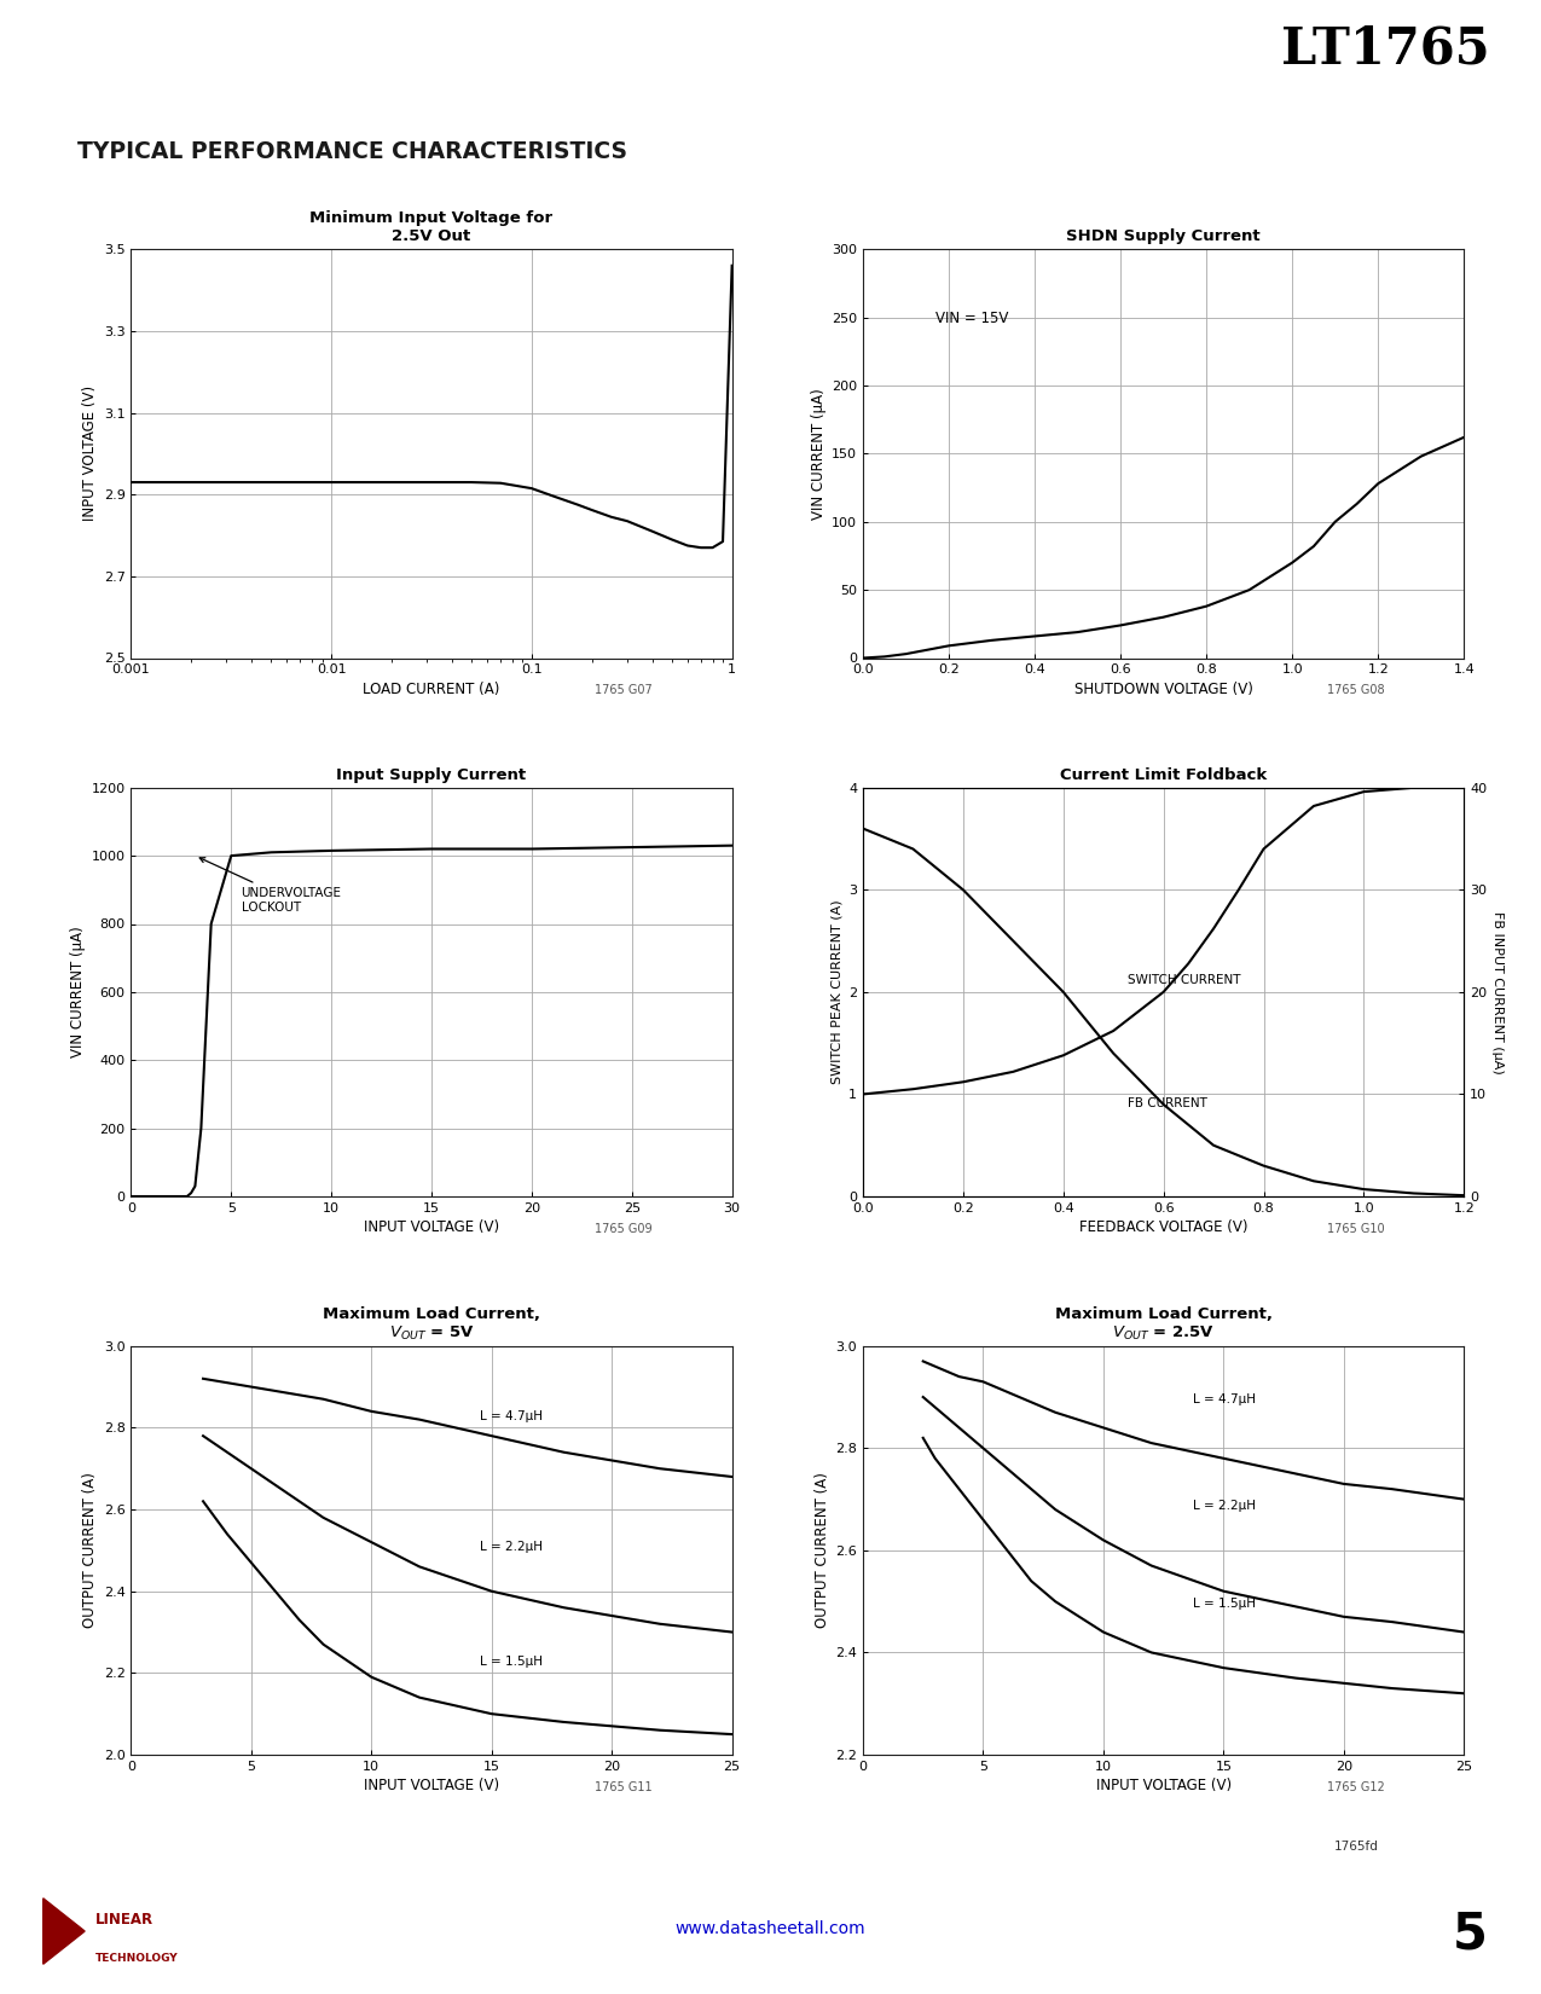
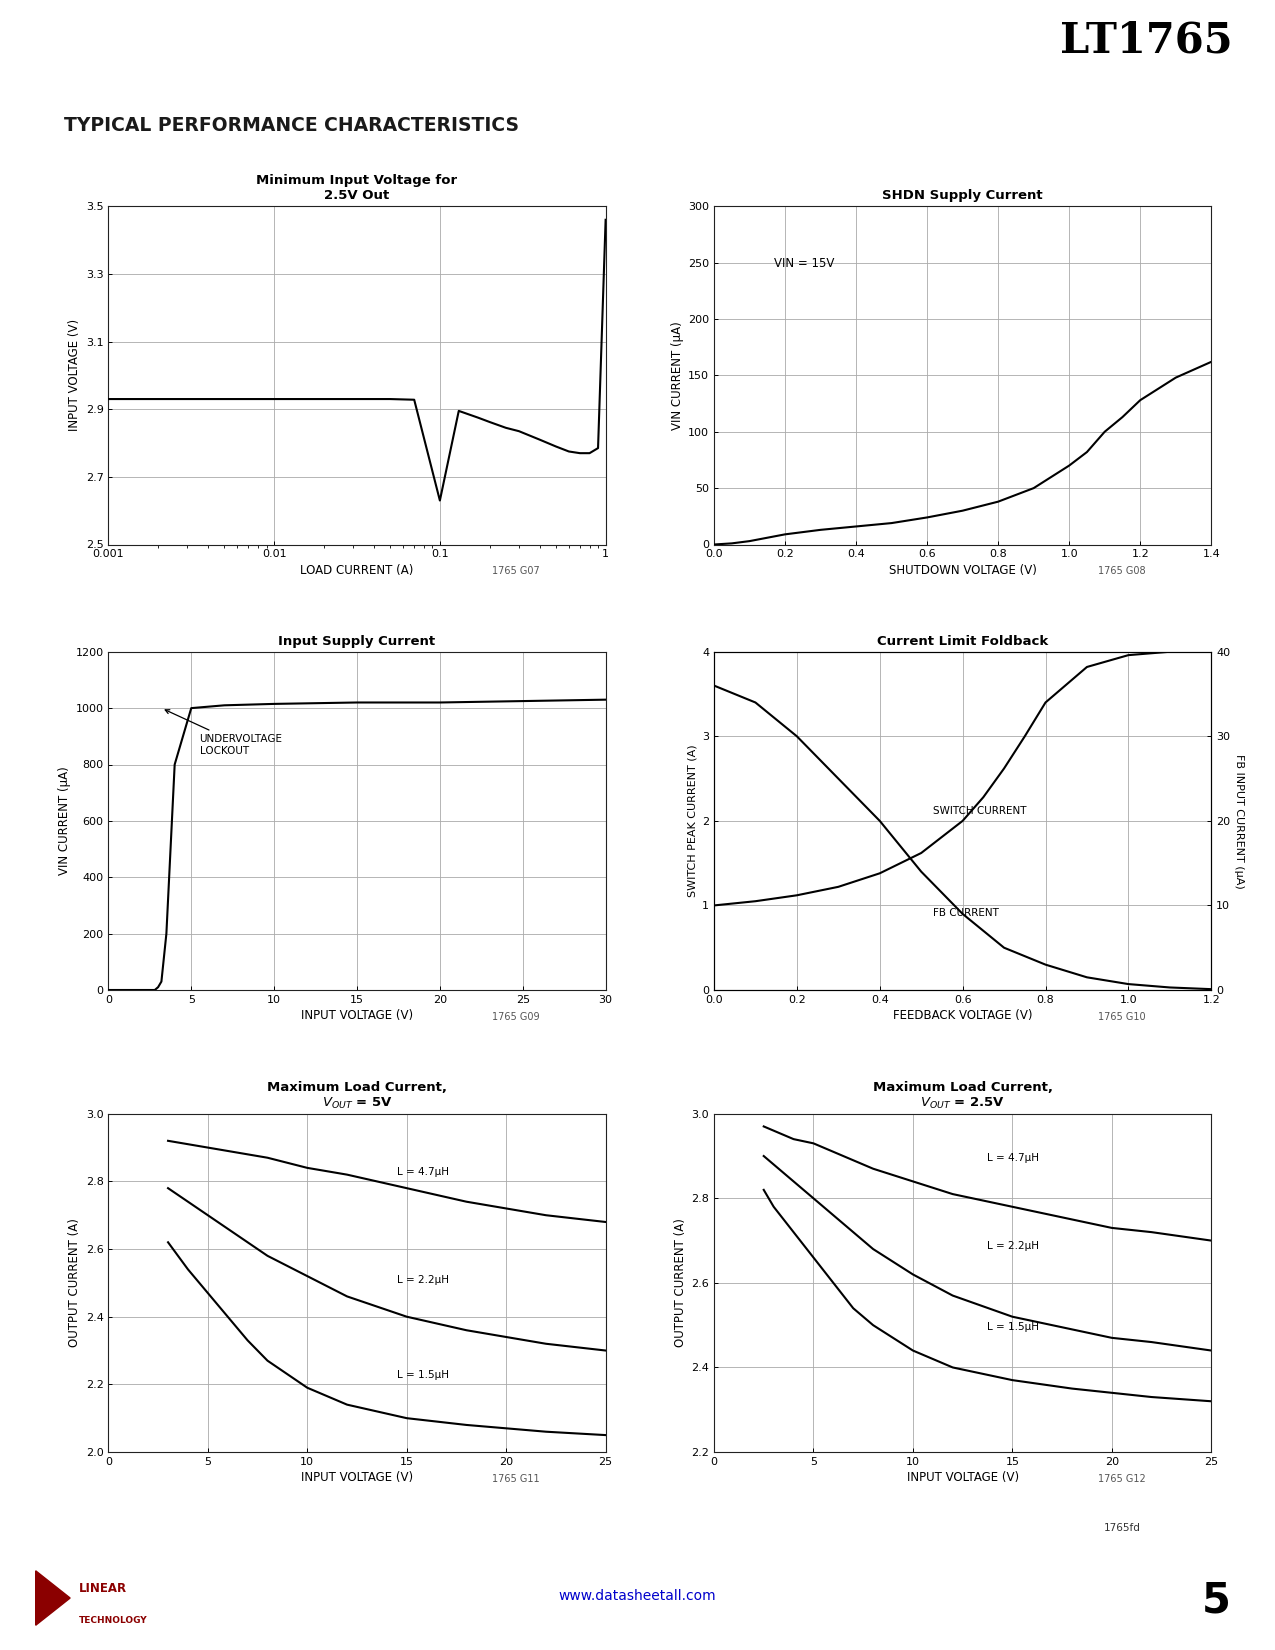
Minimum Input Voltage for 2.5V Out/0.1: 2.915 -> 2.630
